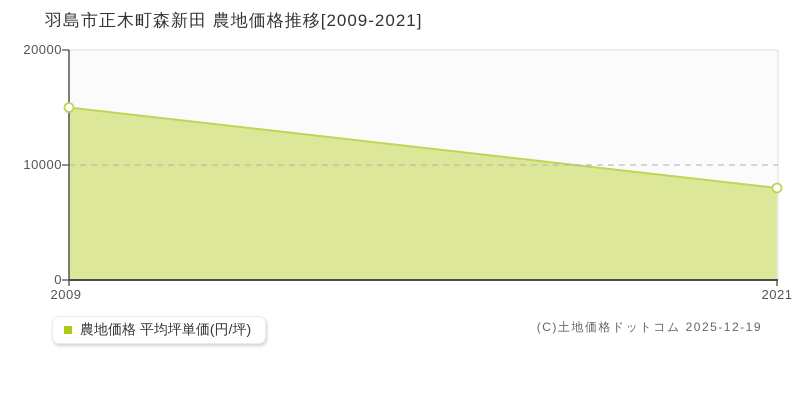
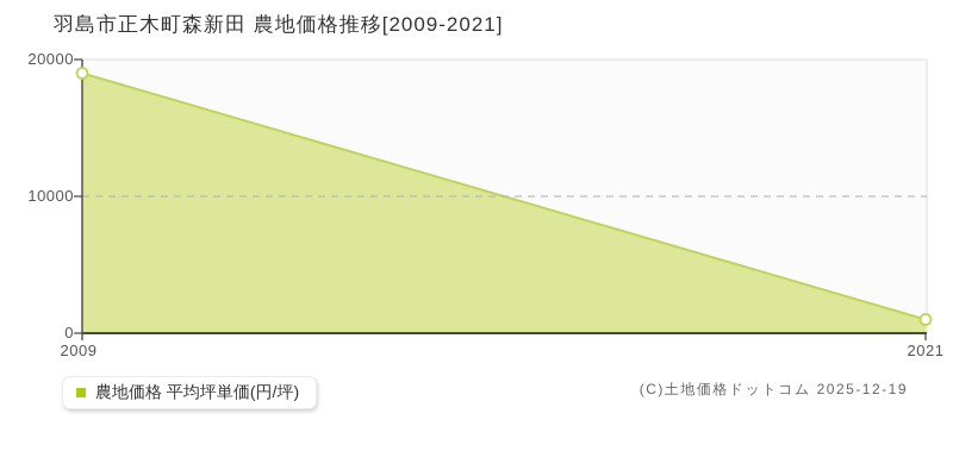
2009: 15000 -> 19000
2021: 8000 -> 1000
